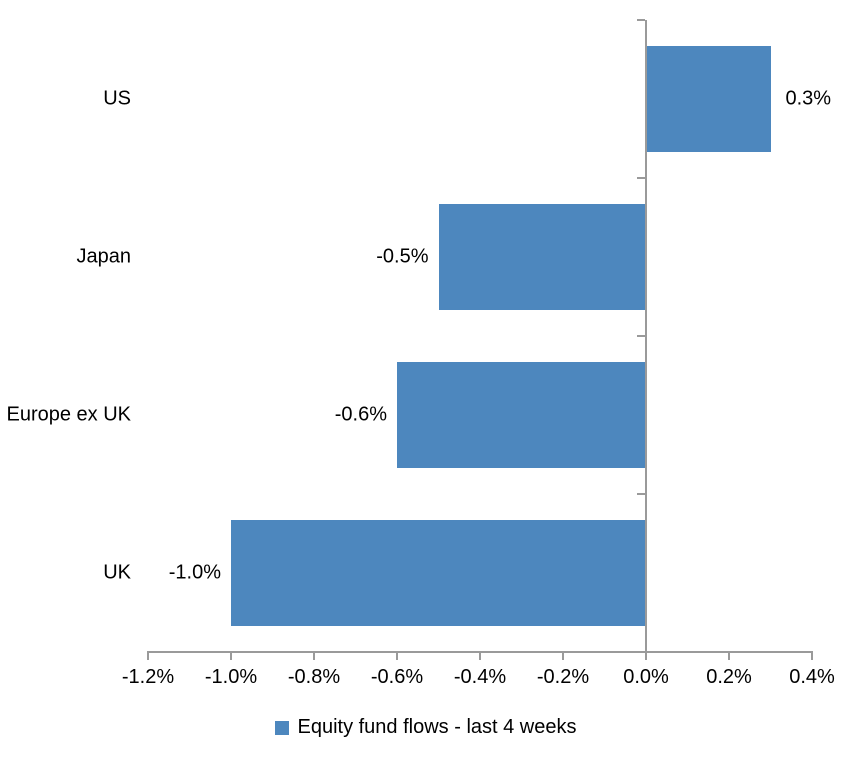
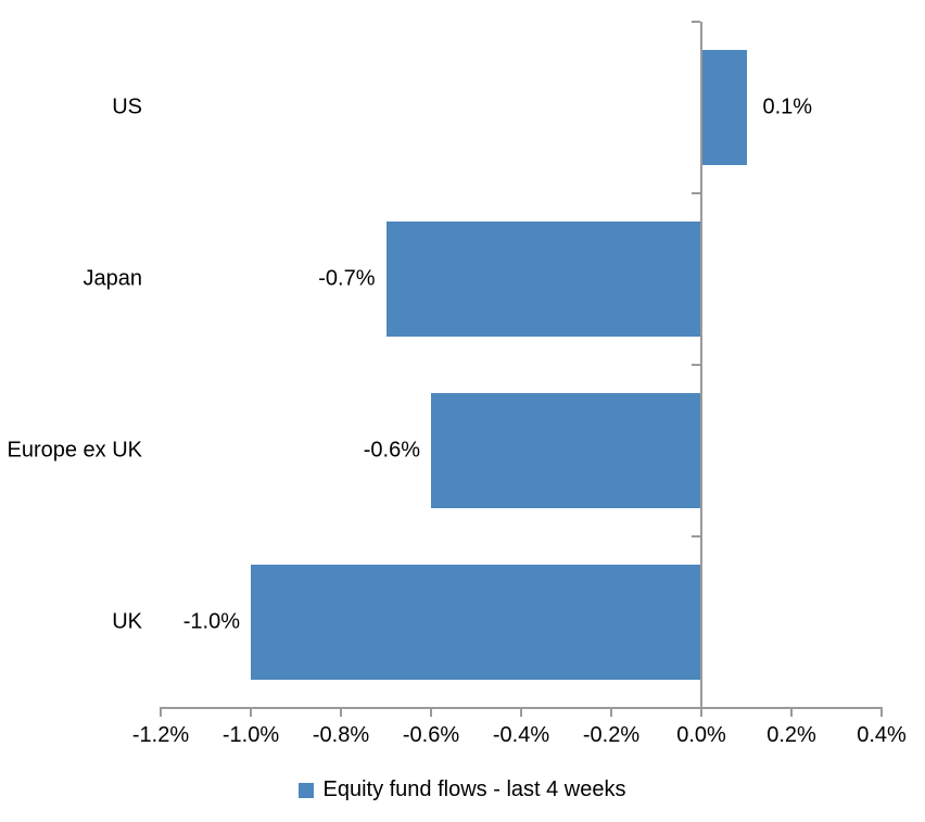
US: 0.3% -> 0.1%
Japan: -0.5% -> -0.7%
